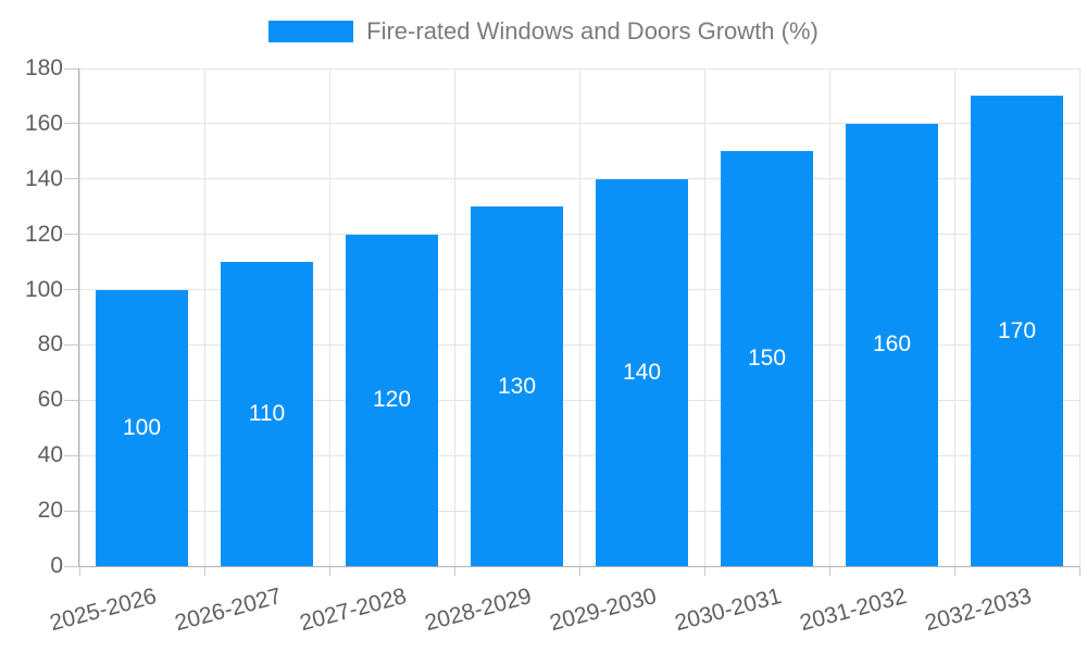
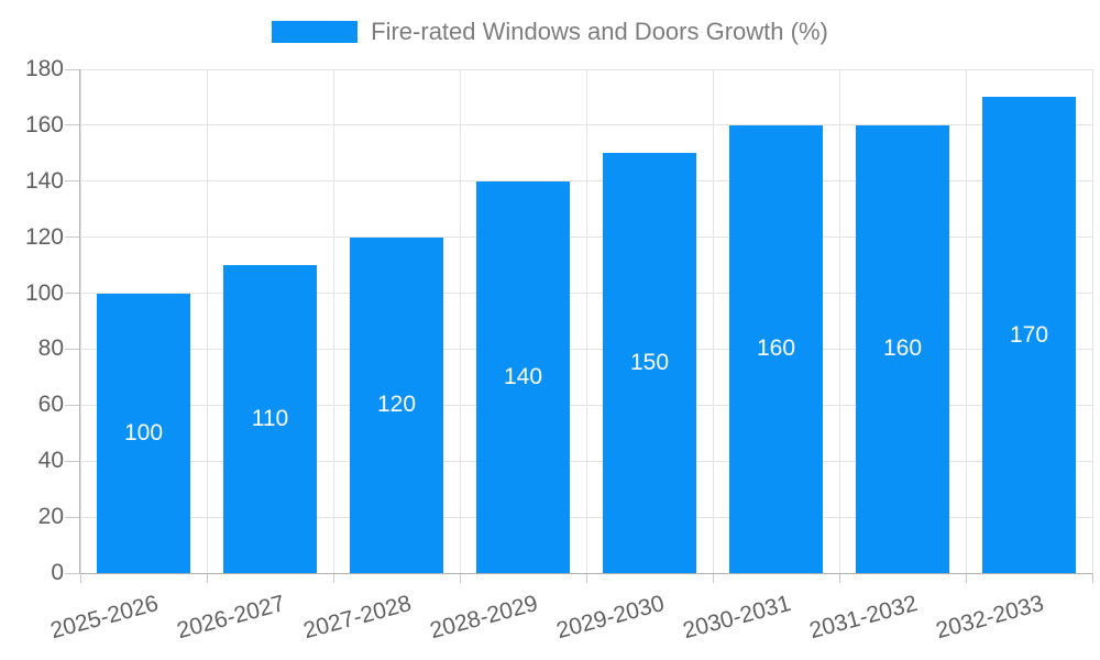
2028-2029: 130 -> 140
2029-2030: 140 -> 150
2030-2031: 150 -> 160
